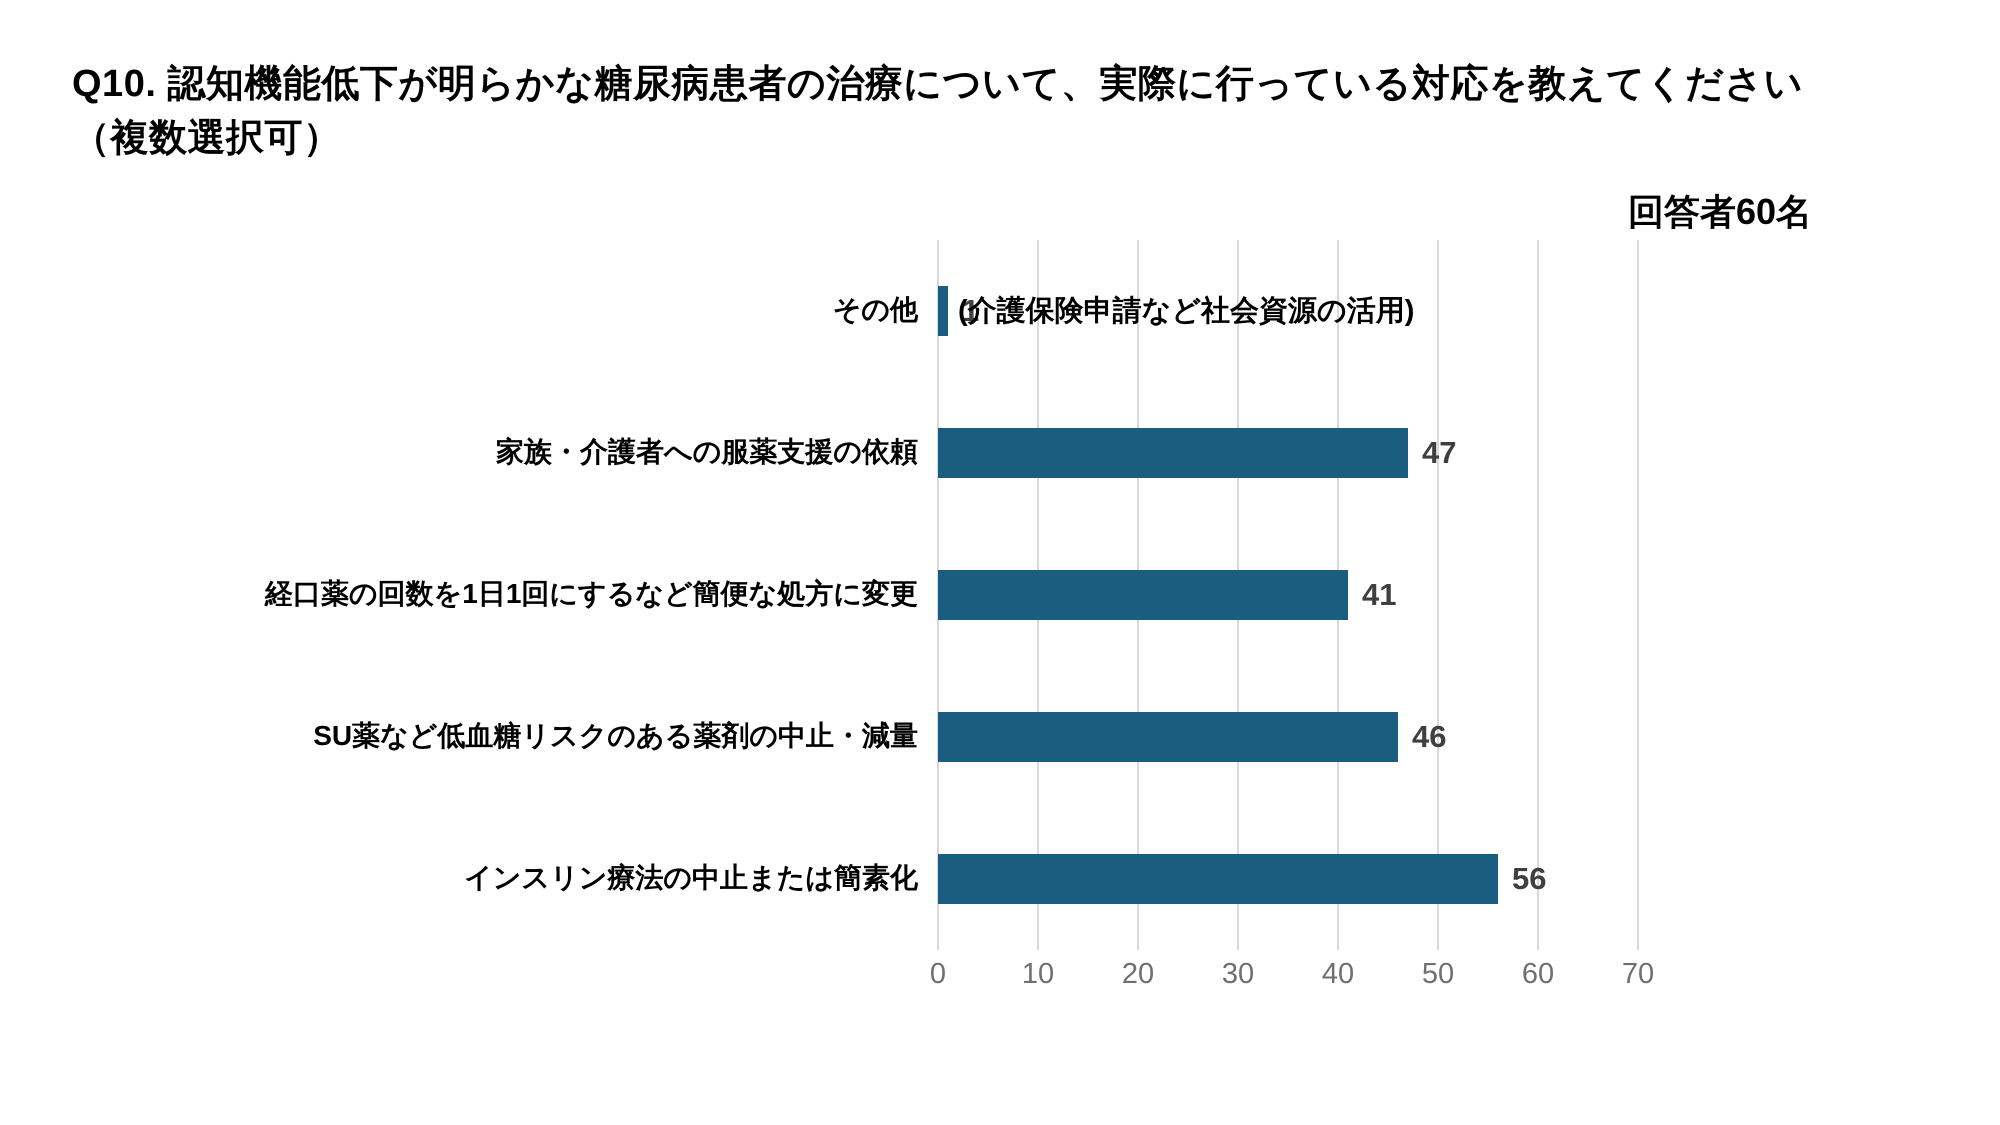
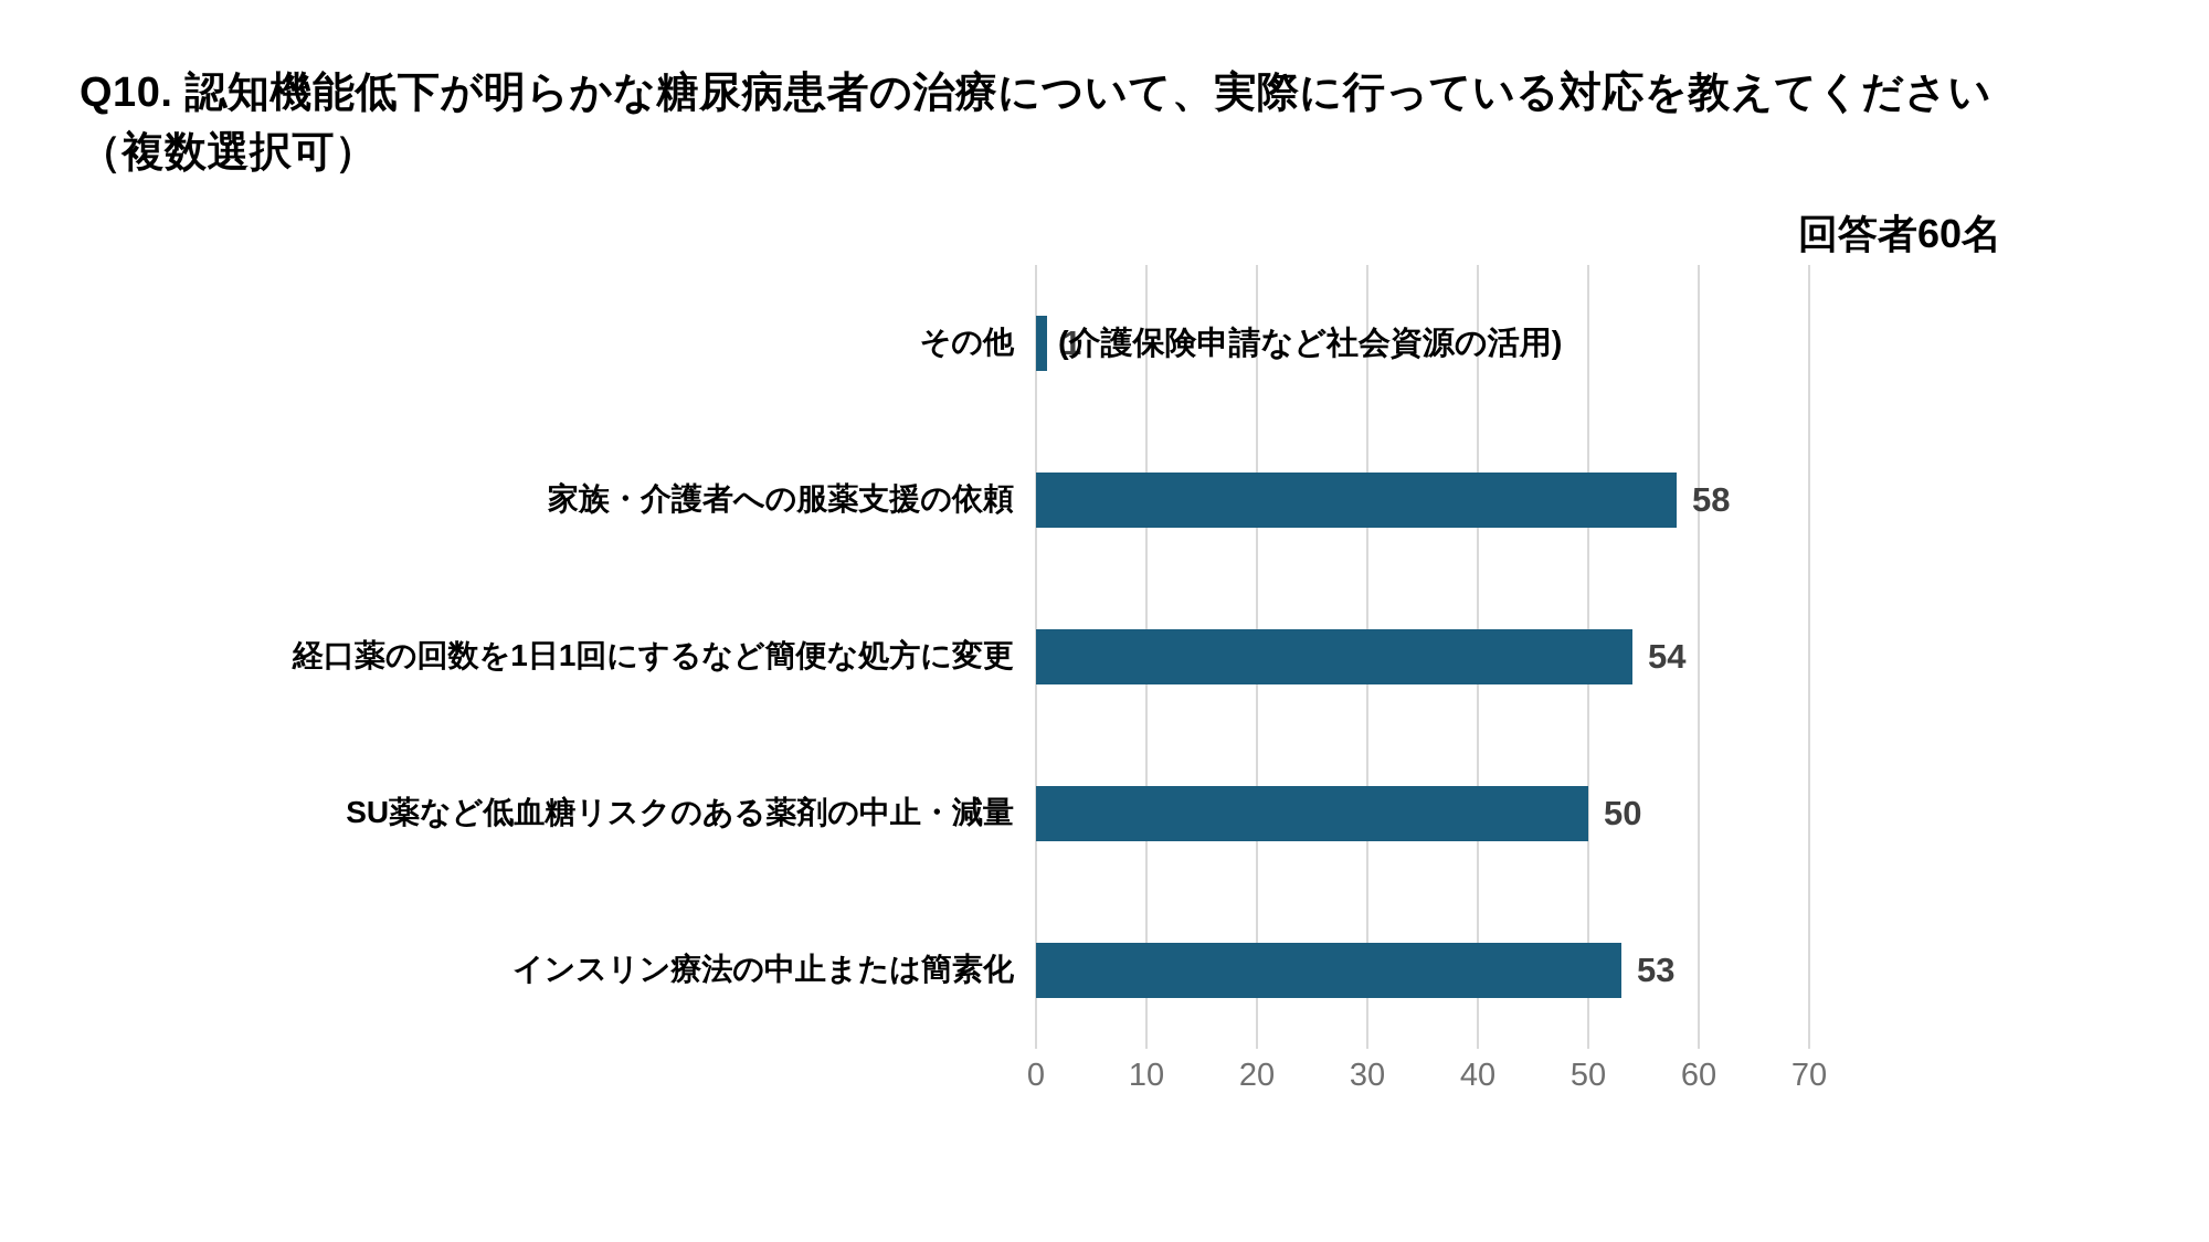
家族・介護者への服薬支援の依頼: 47 -> 58
経口薬の回数を1日1回にするなど簡便な処方に変更: 41 -> 54
SU薬など低血糖リスクのある薬剤の中止・減量: 46 -> 50
インスリン療法の中止または簡素化: 56 -> 53
